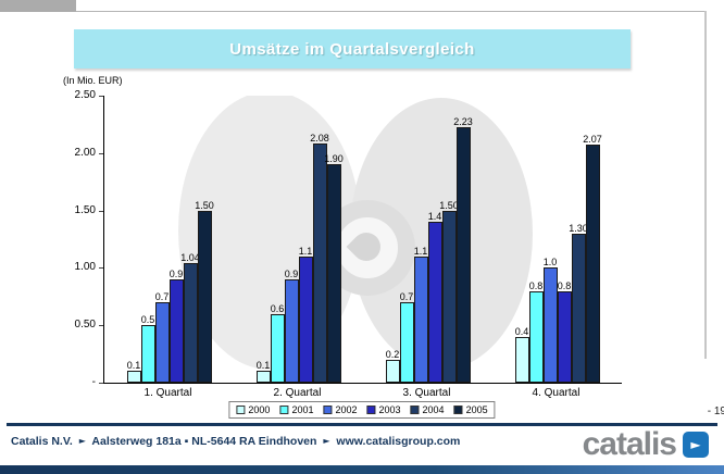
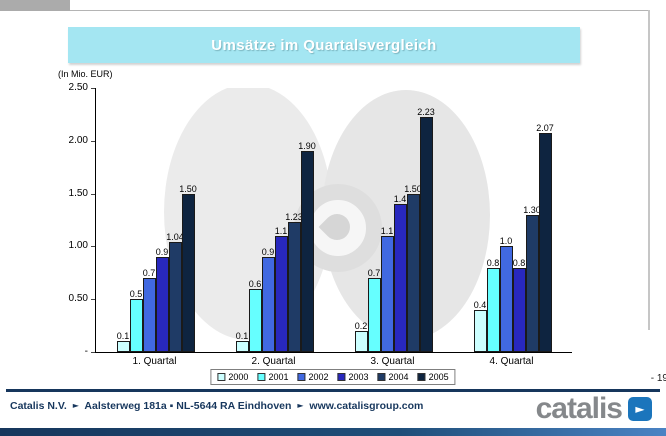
2004/2. Quartal: 2.08 -> 1.23
